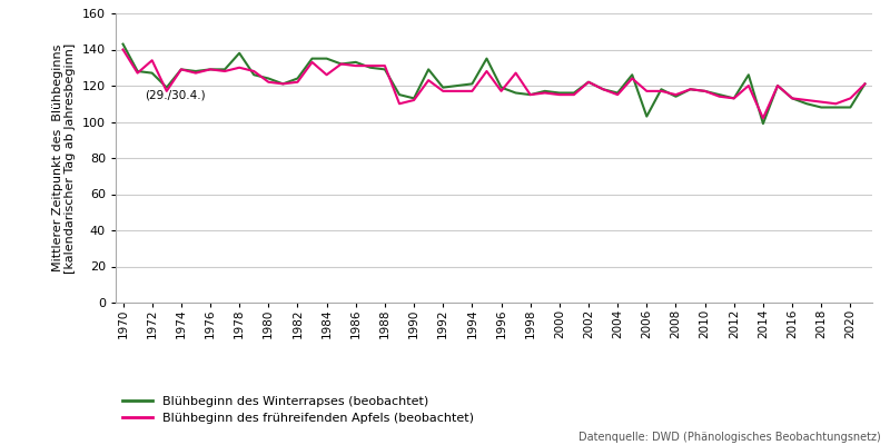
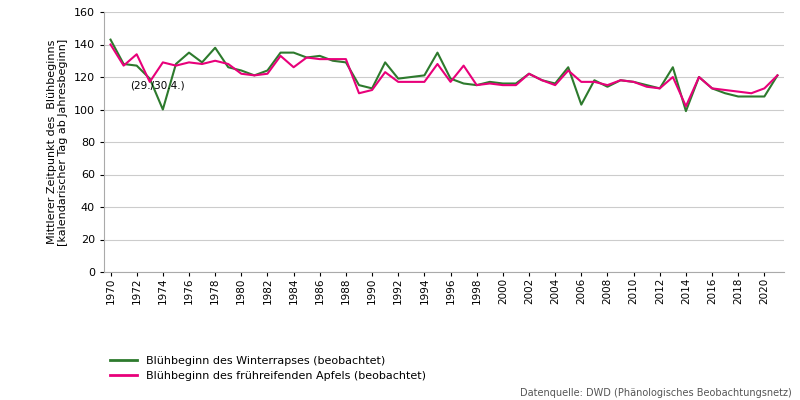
Blühbeginn des Winterrapses (beobachtet)/1974: 129 -> 100
Blühbeginn des Winterrapses (beobachtet)/1976: 129 -> 135
